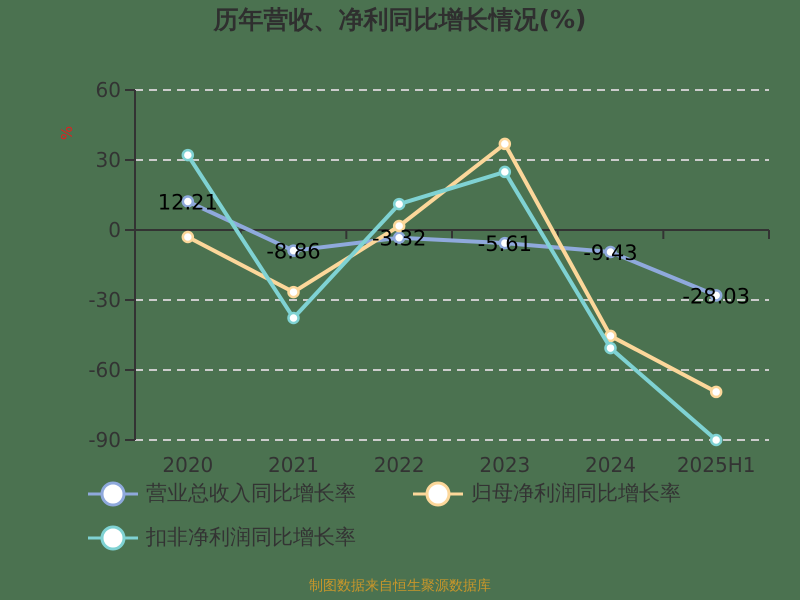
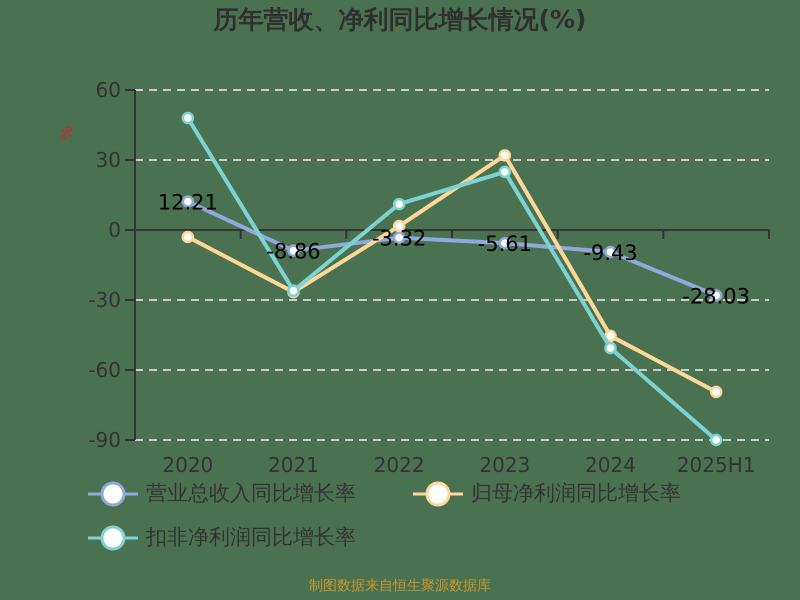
扣非净利润同比增长率/2020: 32 -> 48
扣非净利润同比增长率/2021: -38 -> -26
归母净利润同比增长率/2023: 37 -> 32
